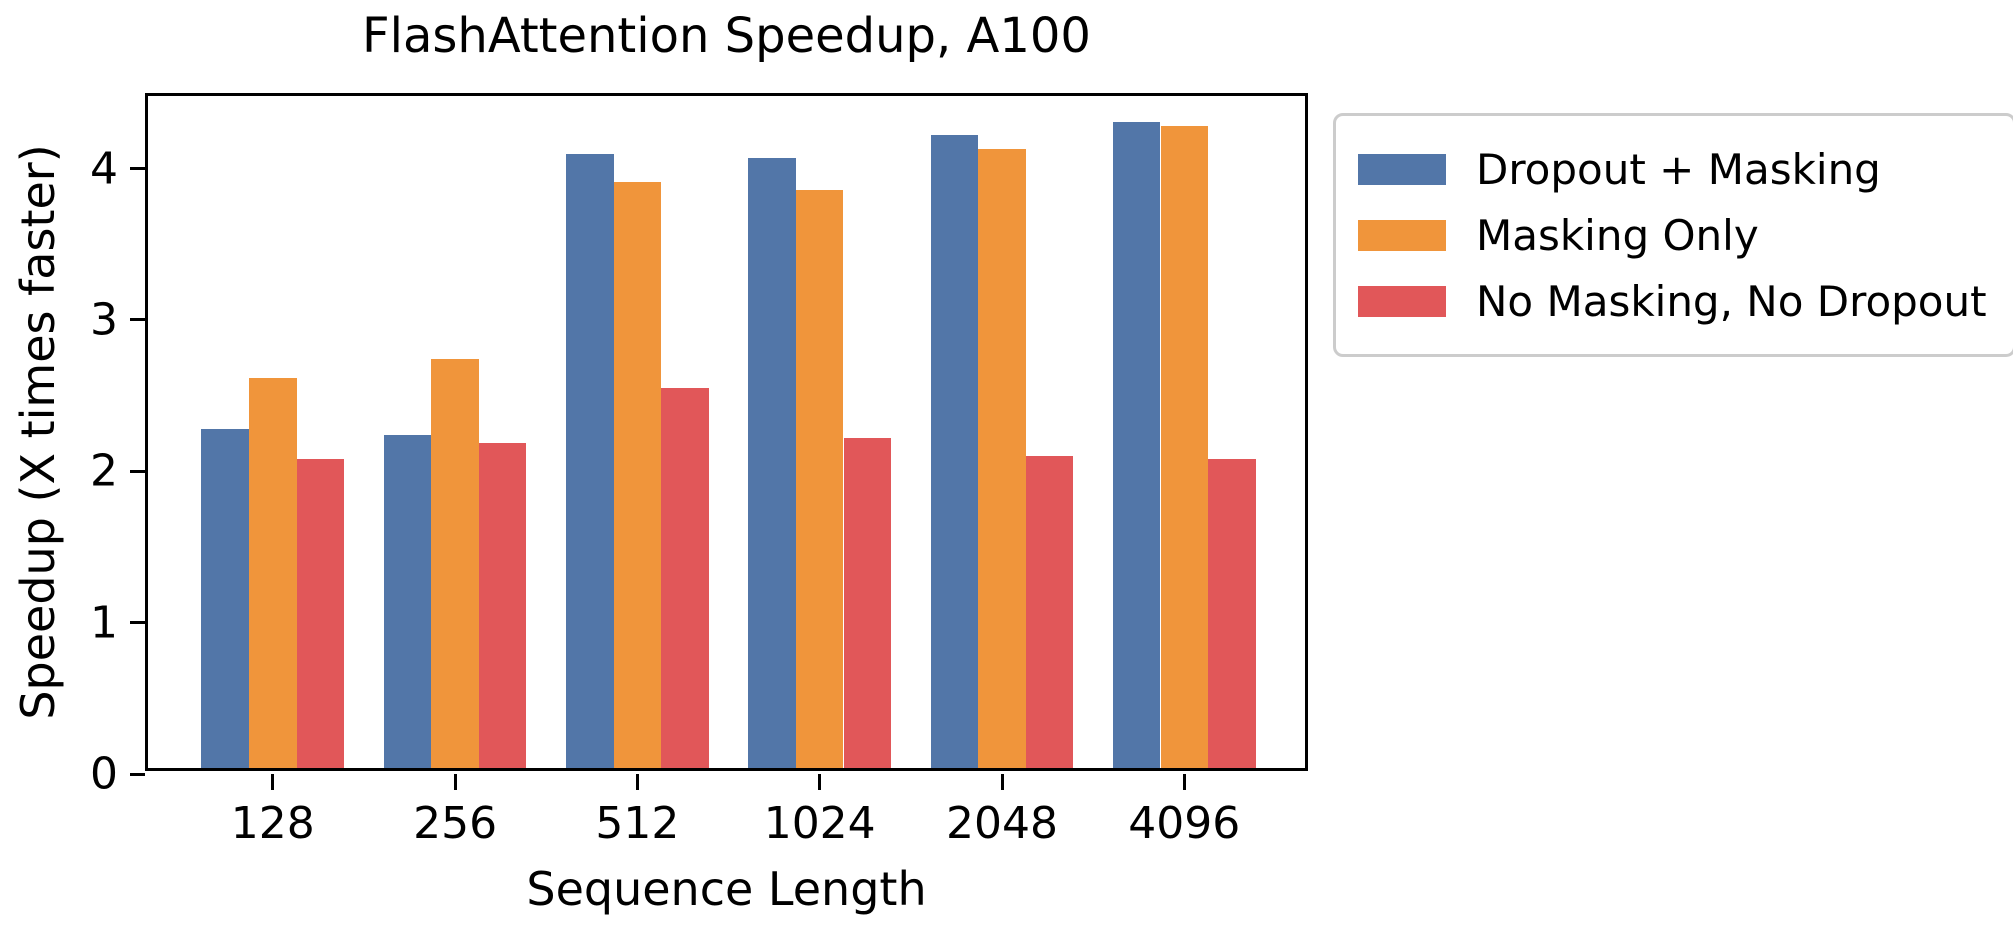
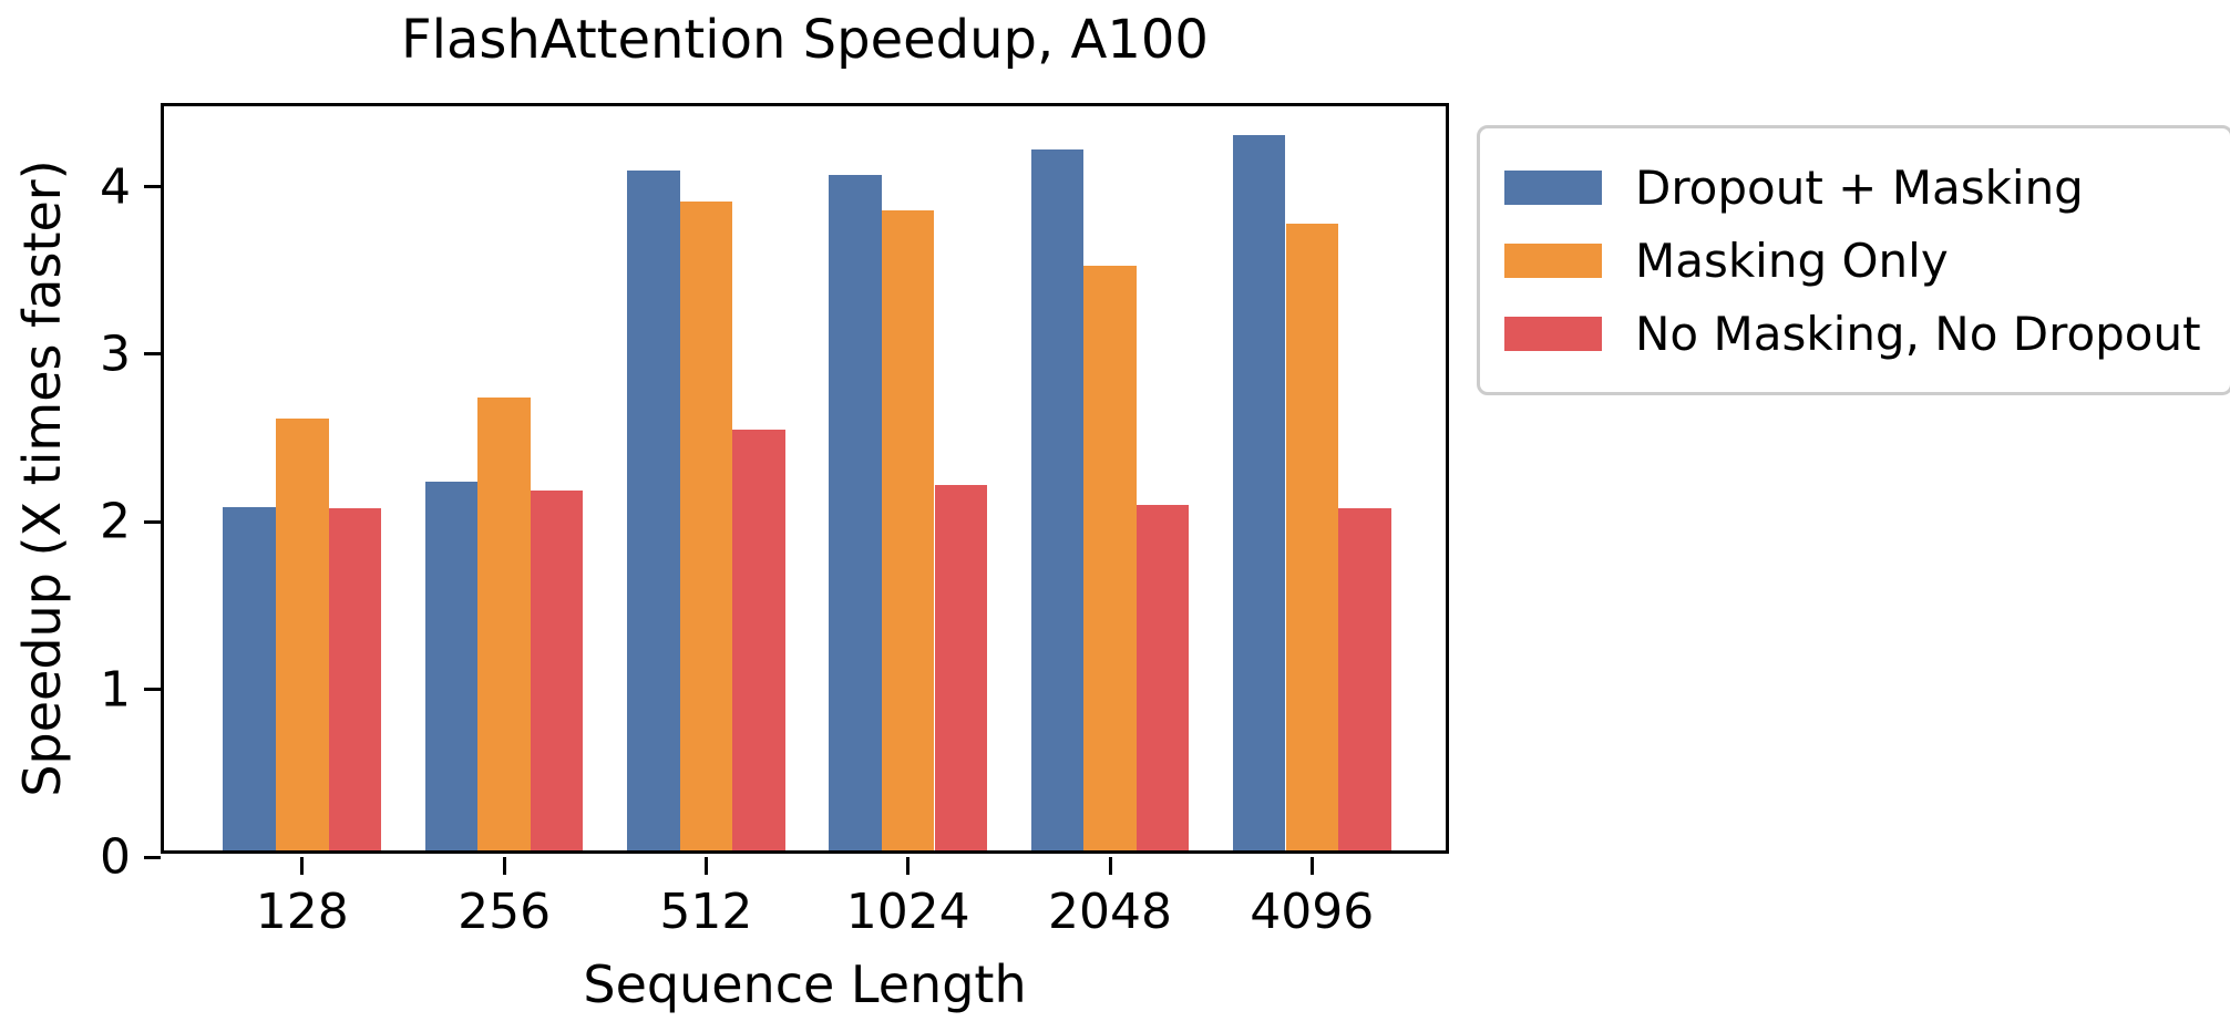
Dropout + Masking/128: 2.24 -> 2.05
Masking Only/2048: 4.09 -> 3.49
Masking Only/4096: 4.24 -> 3.74
